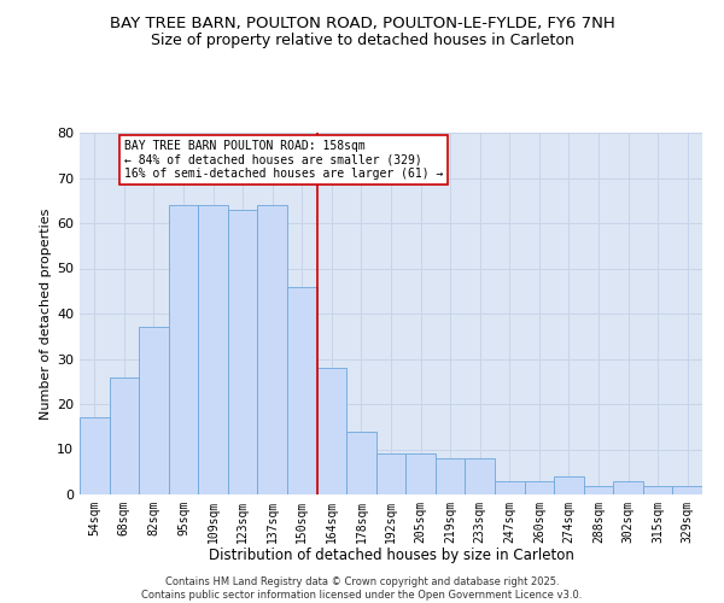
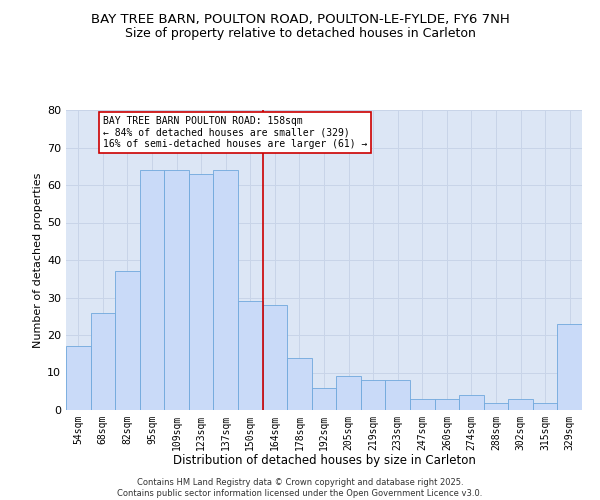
150sqm: 46 -> 29
192sqm: 9 -> 6
329sqm: 2 -> 23
